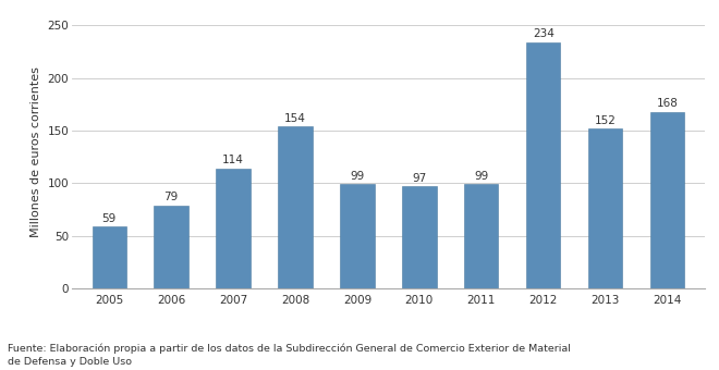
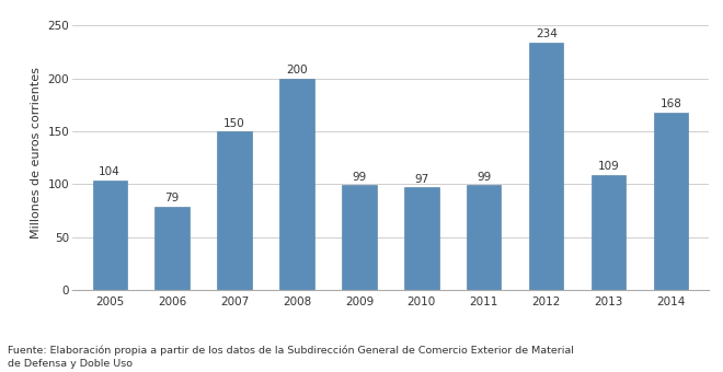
2005: 59 -> 104
2007: 114 -> 150
2008: 154 -> 200
2013: 152 -> 109
